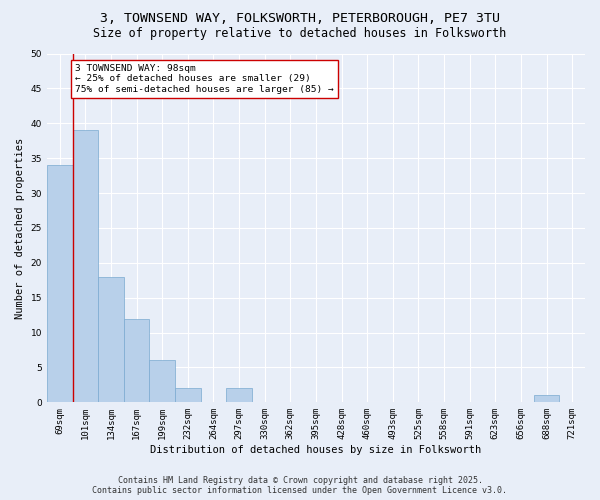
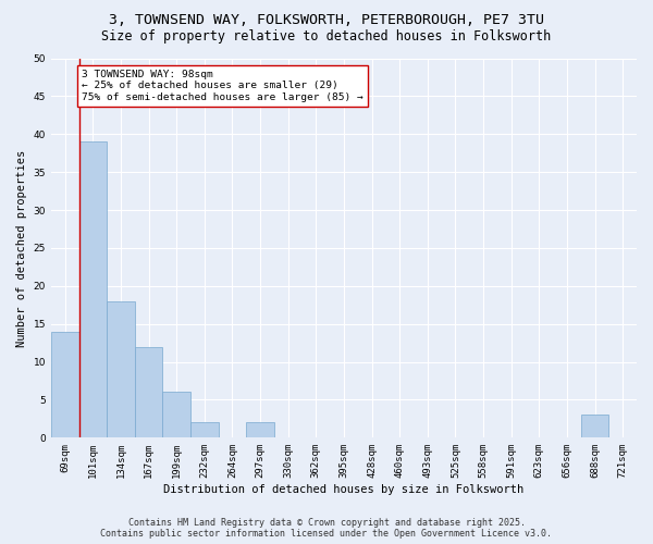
69sqm: 34 -> 14
688sqm: 1 -> 3
